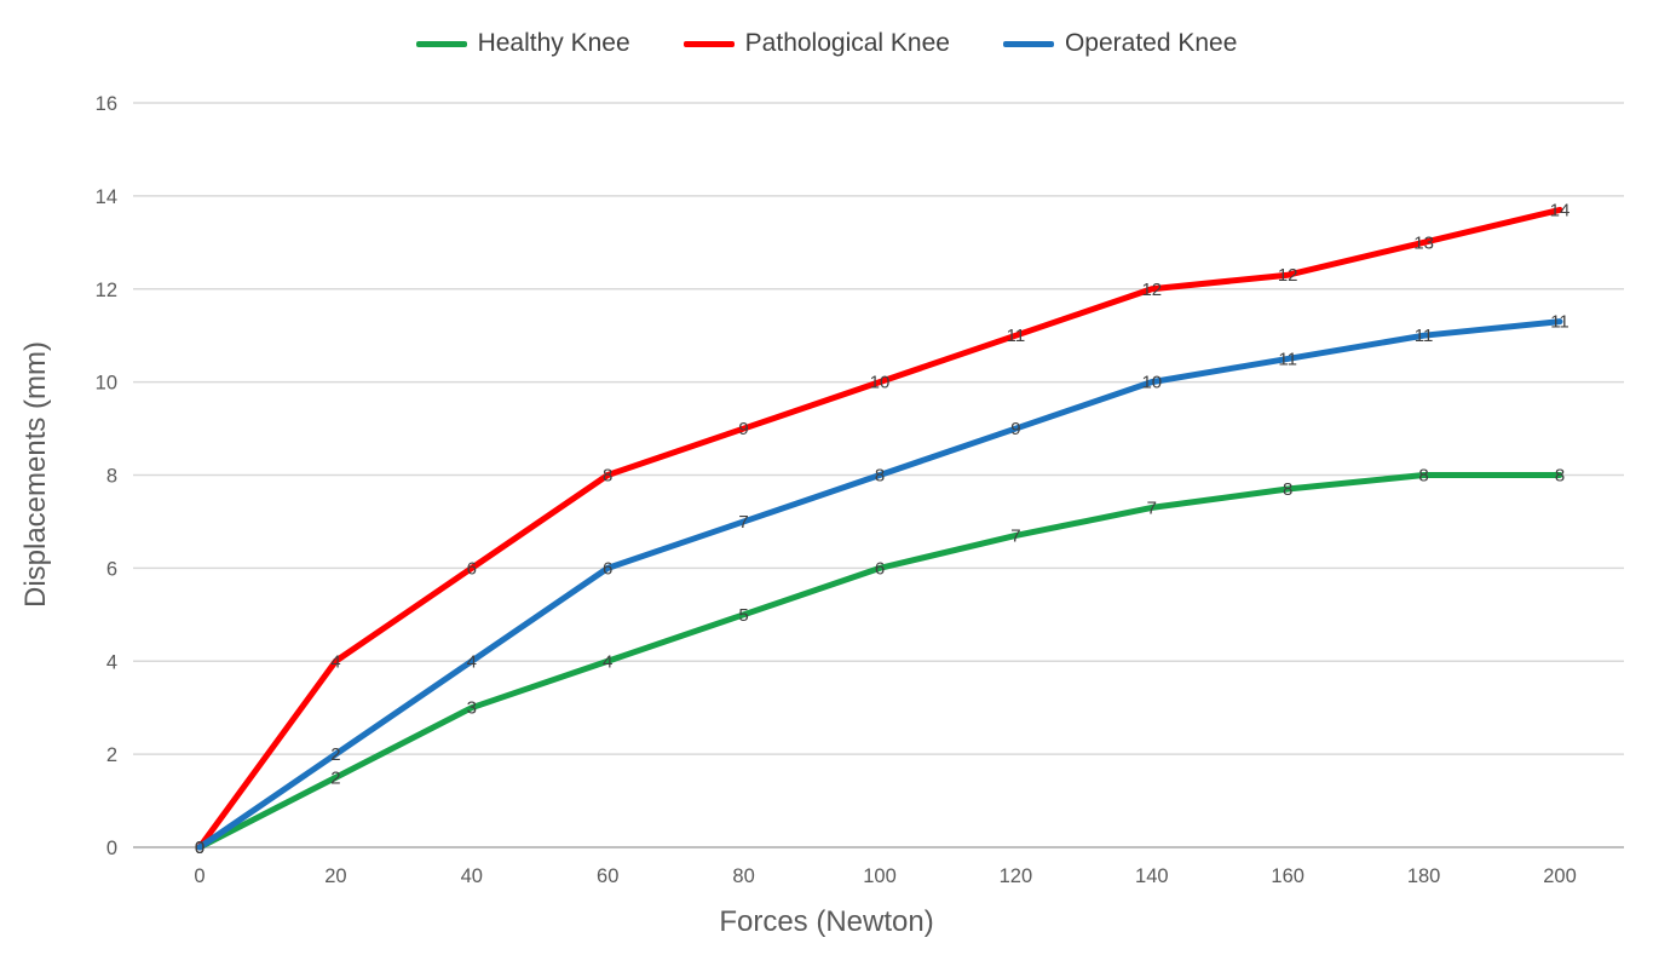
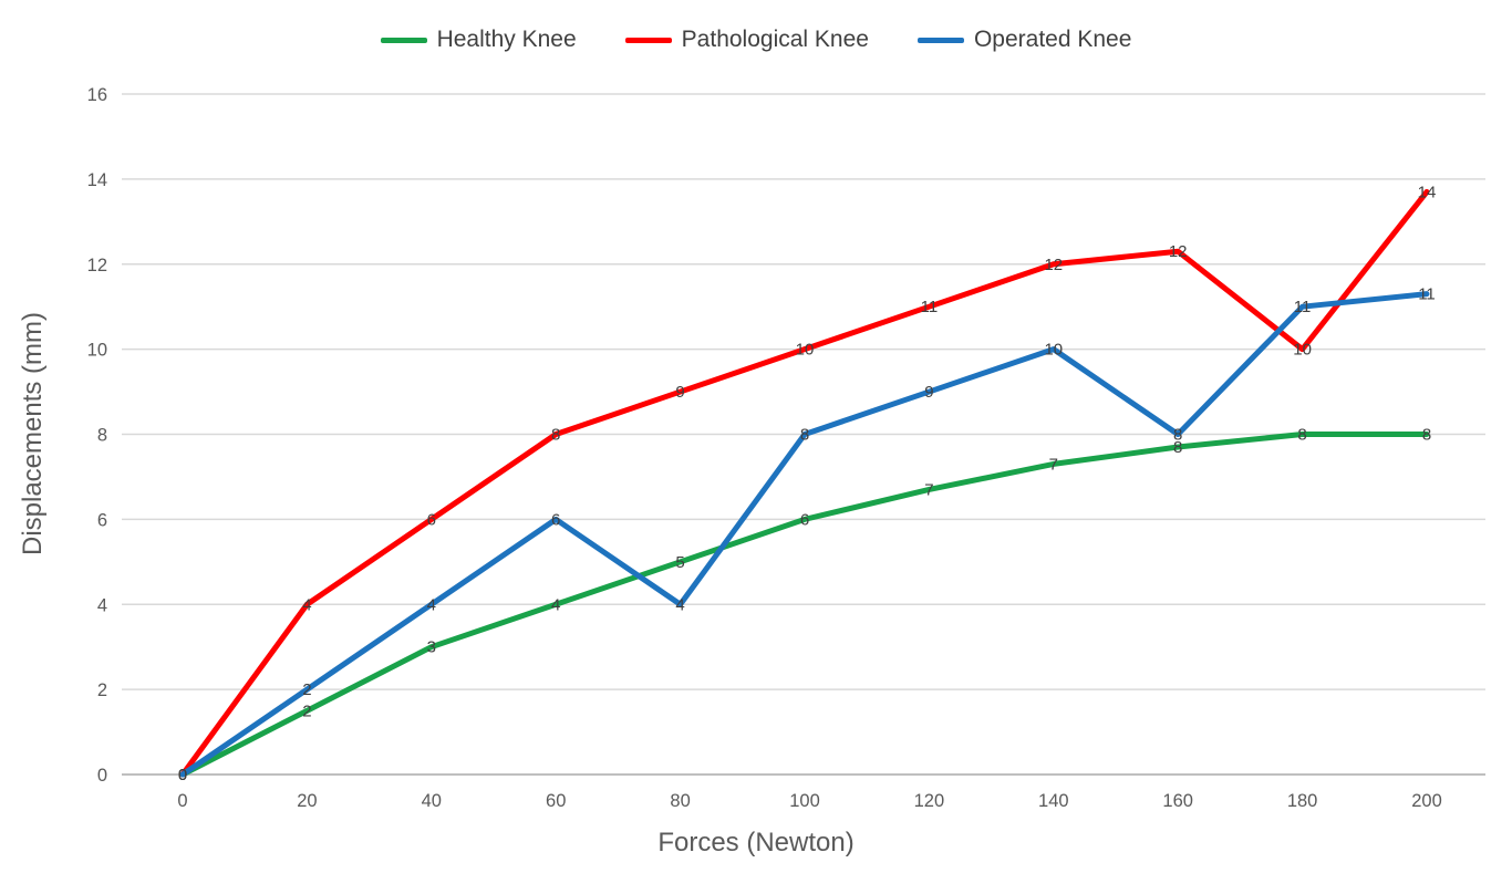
Operated Knee/80: 7 -> 4
Operated Knee/160: 11 -> 8
Pathological Knee/180: 13 -> 10
